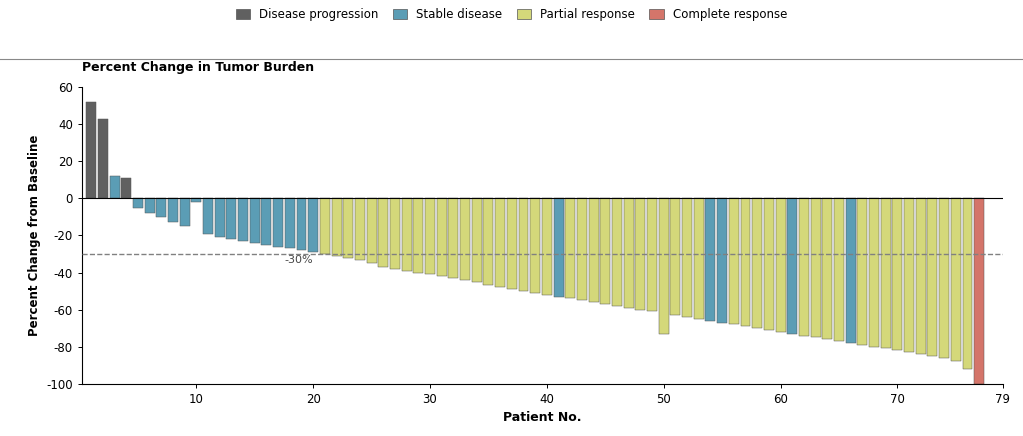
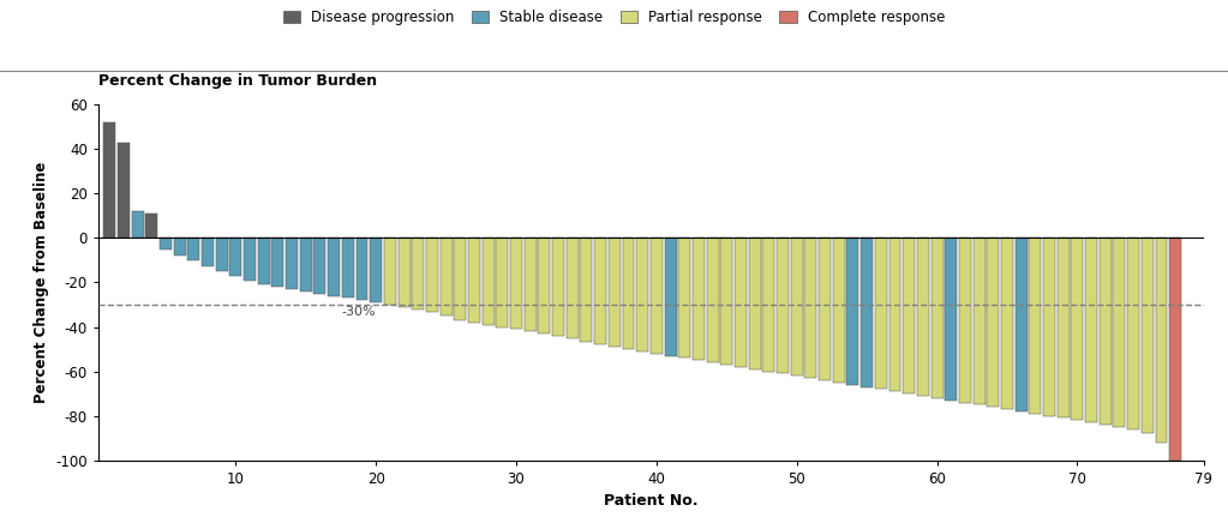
10: -2 -> -17
50: -73 -> -62
